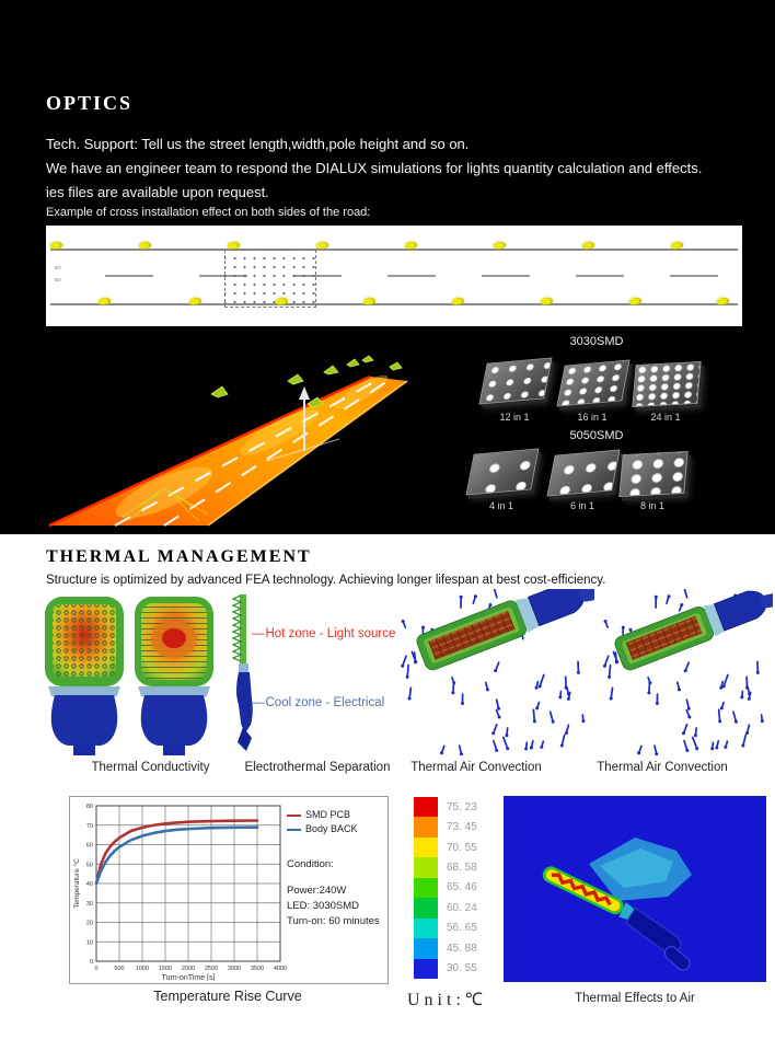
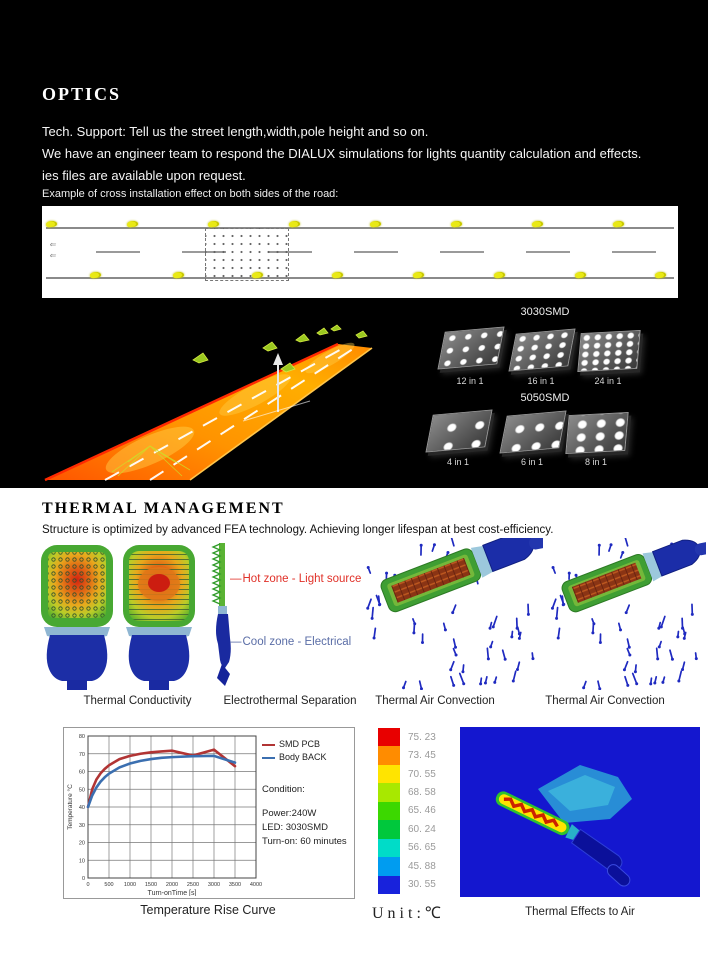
SMD PCB/2500: 72 -> 69
SMD PCB/3500: 72 -> 63
Body BACK/3500: 69 -> 65
